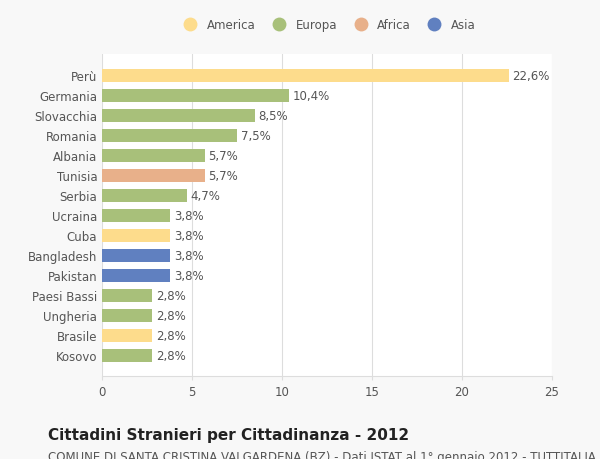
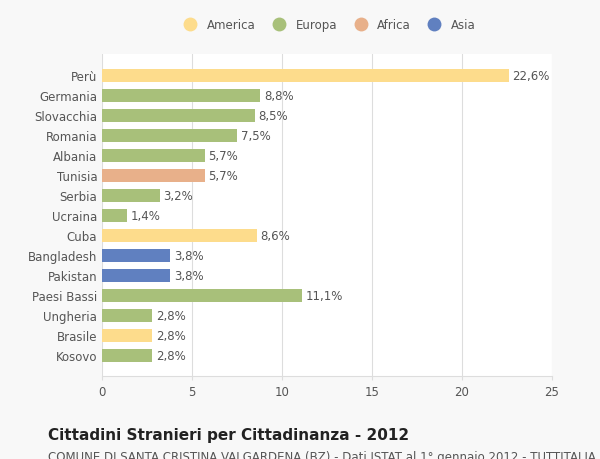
Germania: 10,4% -> 8,8%
Serbia: 4,7% -> 3,2%
Ucraina: 3,8% -> 1,4%
Cuba: 3,8% -> 8,6%
Paesi Bassi: 2,8% -> 11,1%
